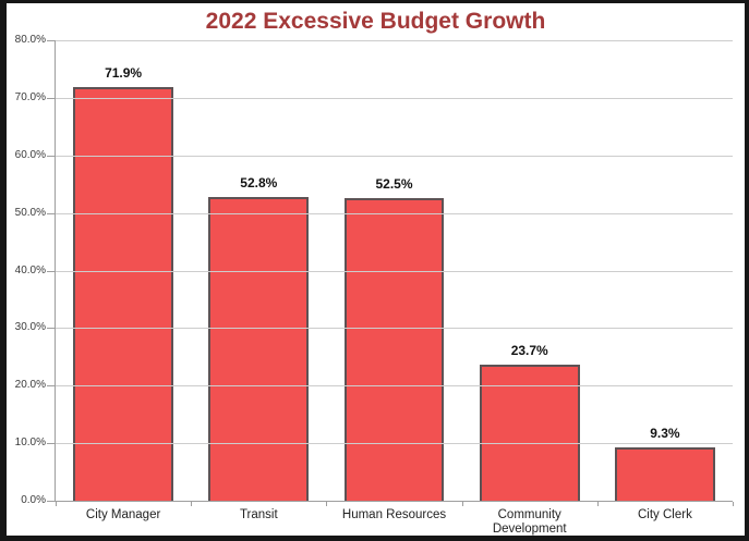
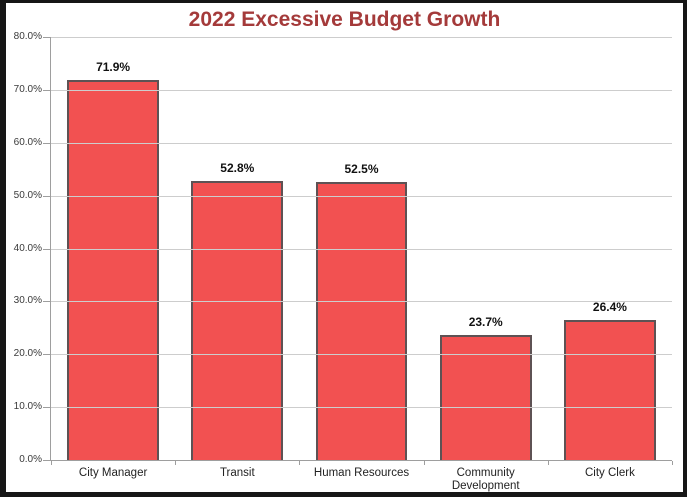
City Clerk: 9.3% -> 26.4%
